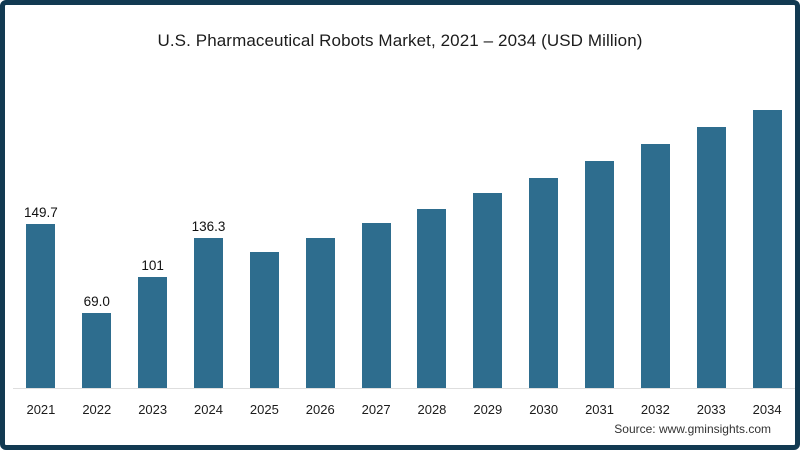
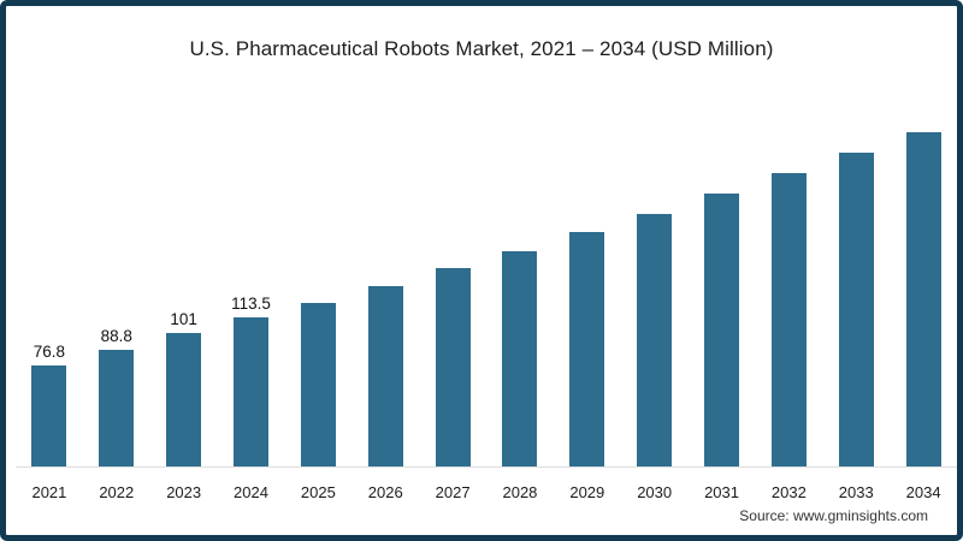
2021: 149.7 -> 76.8
2022: 69.0 -> 88.8
2024: 136.3 -> 113.5
